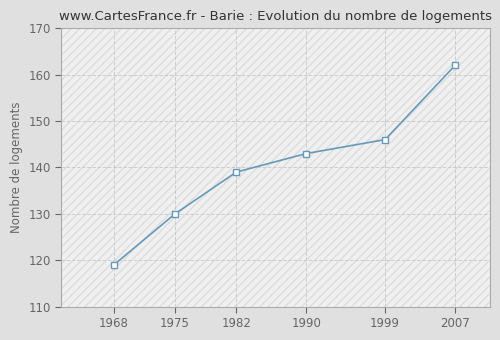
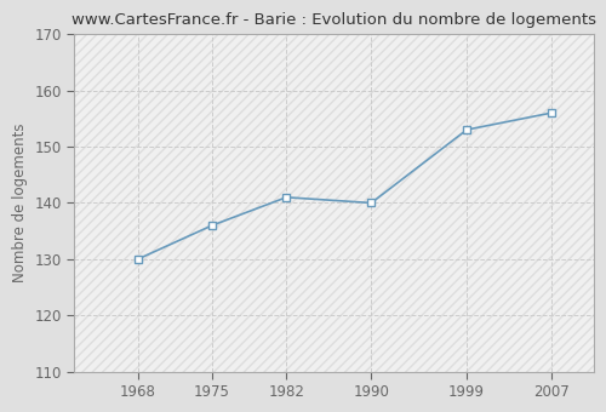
1968: 119 -> 130
1975: 130 -> 136
1982: 139 -> 141
1990: 143 -> 140
1999: 146 -> 153
2007: 162 -> 156
